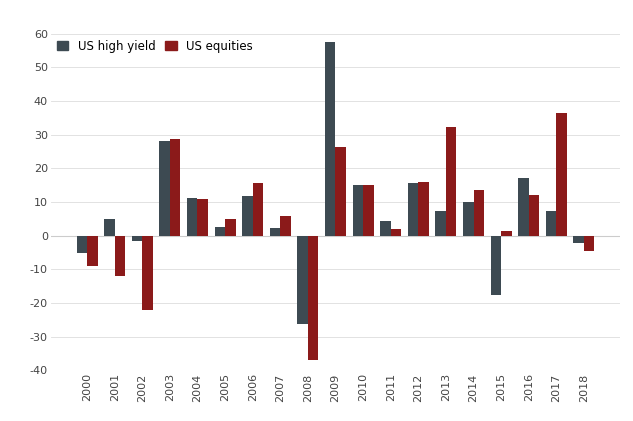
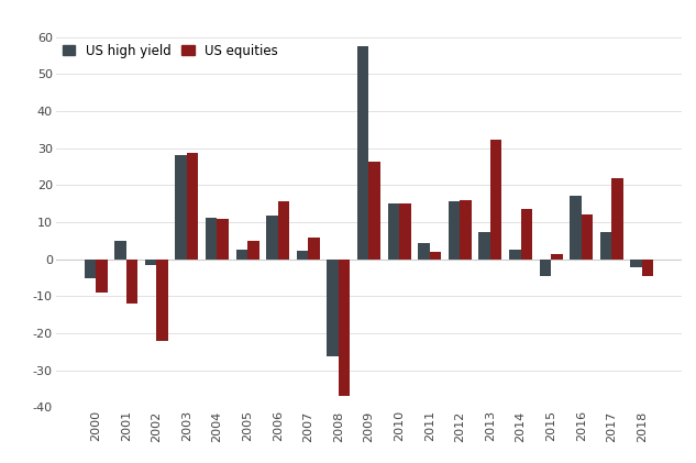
US high yield/2014: 10.0 -> 2.5
US high yield/2015: -17.5 -> -4.5
US equities/2017: 36.5 -> 21.8
